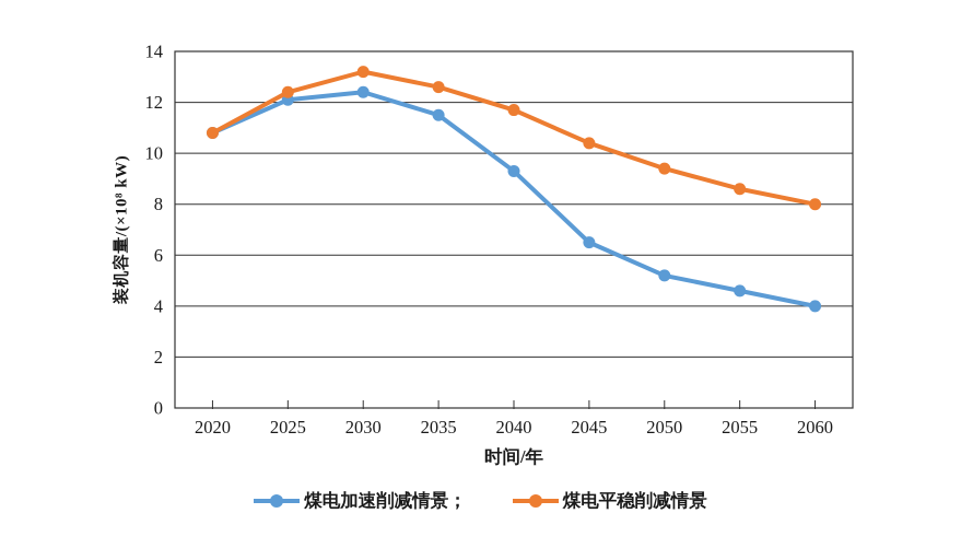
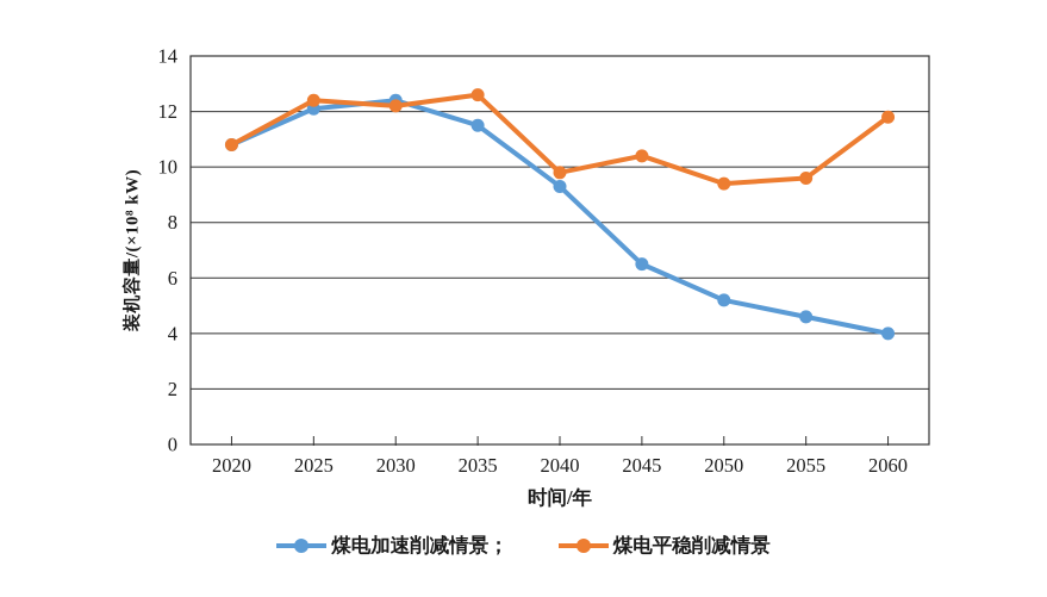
煤电平稳削减情景/2030: 13.2 -> 12.2
煤电平稳削减情景/2040: 11.7 -> 9.8
煤电平稳削减情景/2055: 8.6 -> 9.6
煤电平稳削减情景/2060: 8.0 -> 11.8
